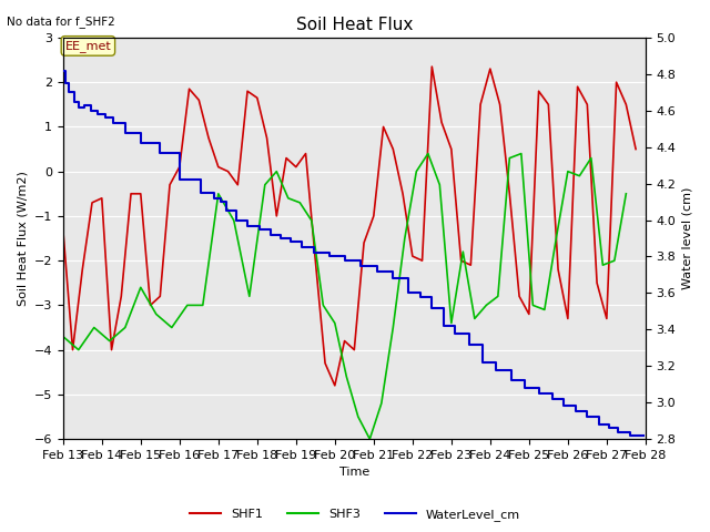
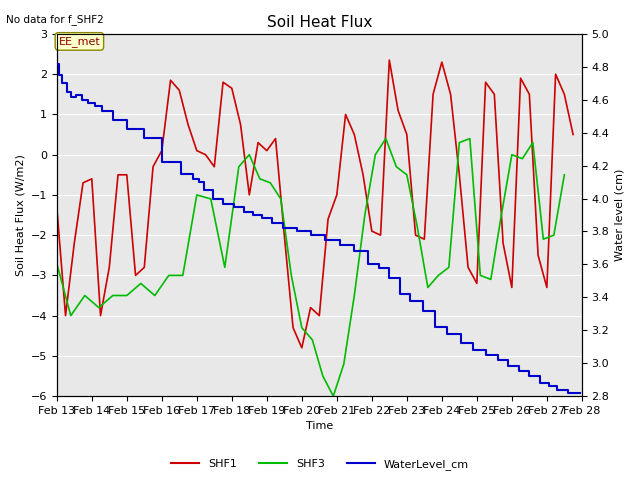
SHF3/Feb 13: -3.7 -> -2.7
SHF3/Feb 15: -2.6 -> -3.5
SHF3/Feb 17: -0.5 -> -1.0
SHF3/Feb 20: -3.4 -> -4.3
SHF3/Feb 23: -3.4 -> -0.5
